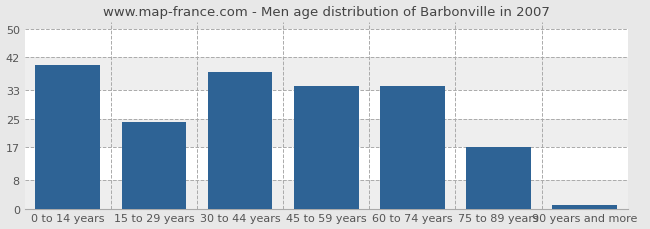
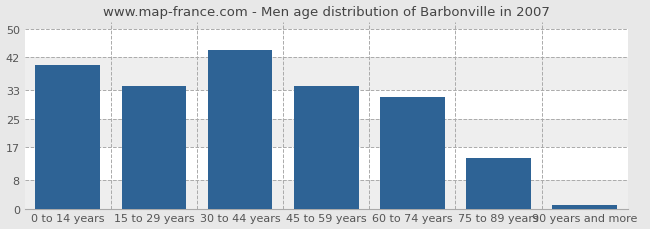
15 to 29 years: 24 -> 34
30 to 44 years: 38 -> 44
60 to 74 years: 34 -> 31
75 to 89 years: 17 -> 14
